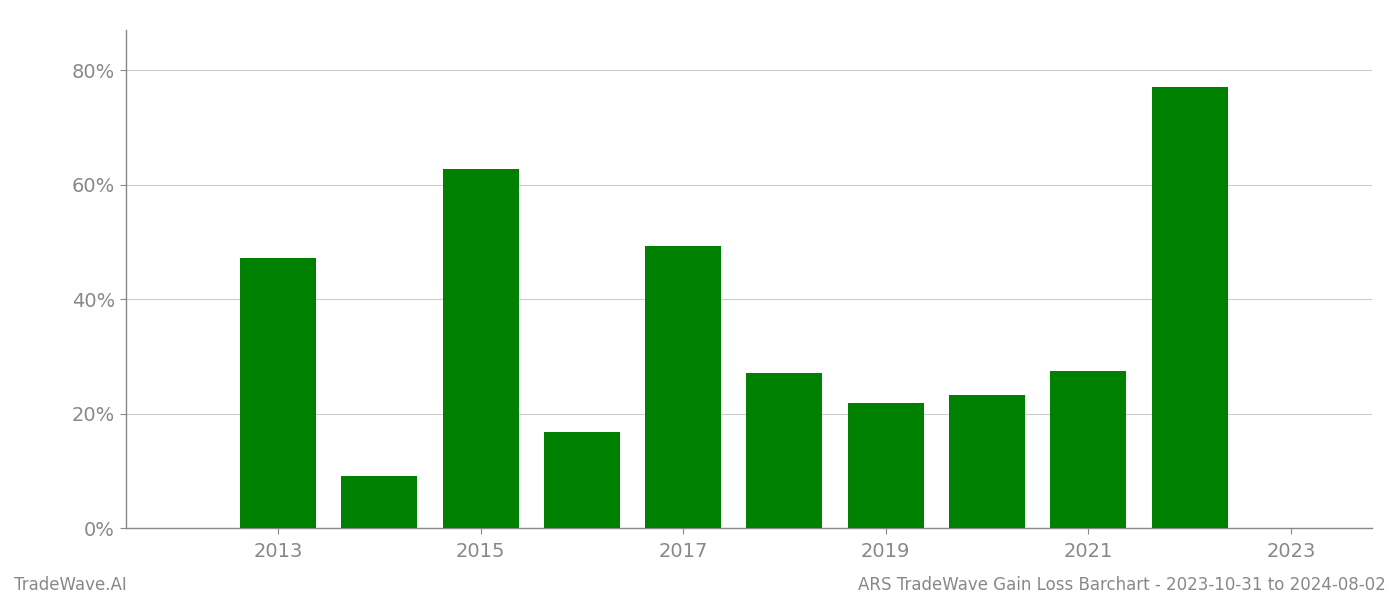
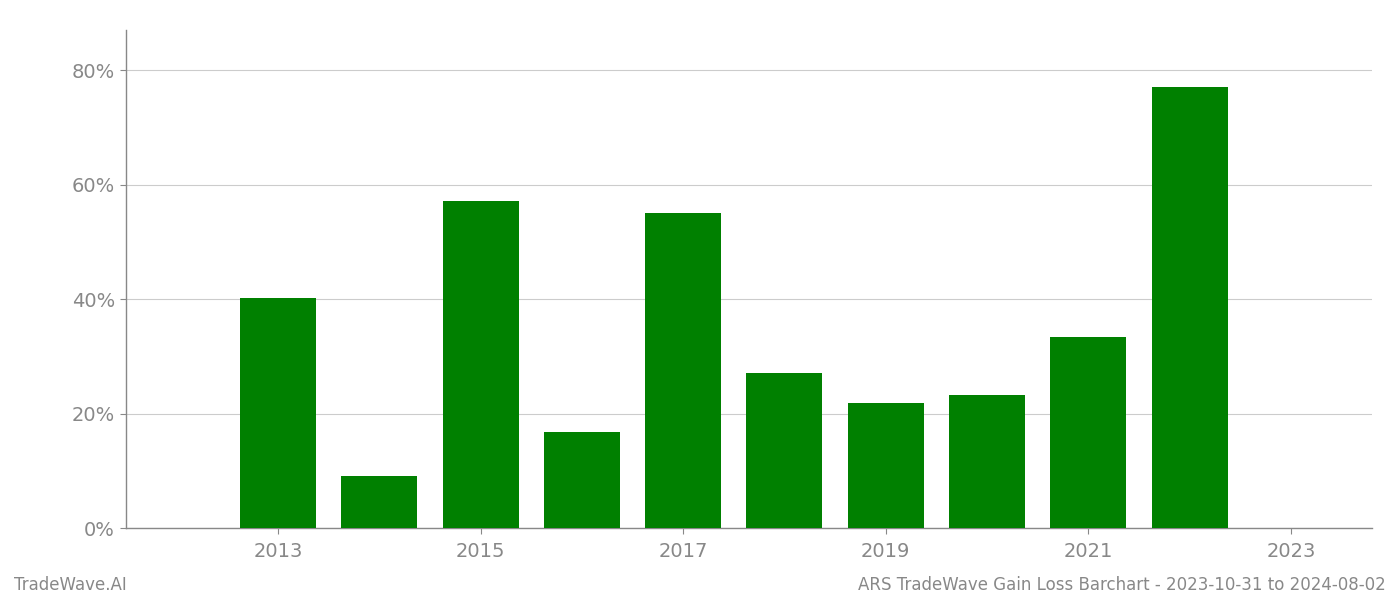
2013: 47.2% -> 40.1%
2015: 62.8% -> 57.2%
2017: 49.2% -> 55.1%
2021: 27.4% -> 33.3%
